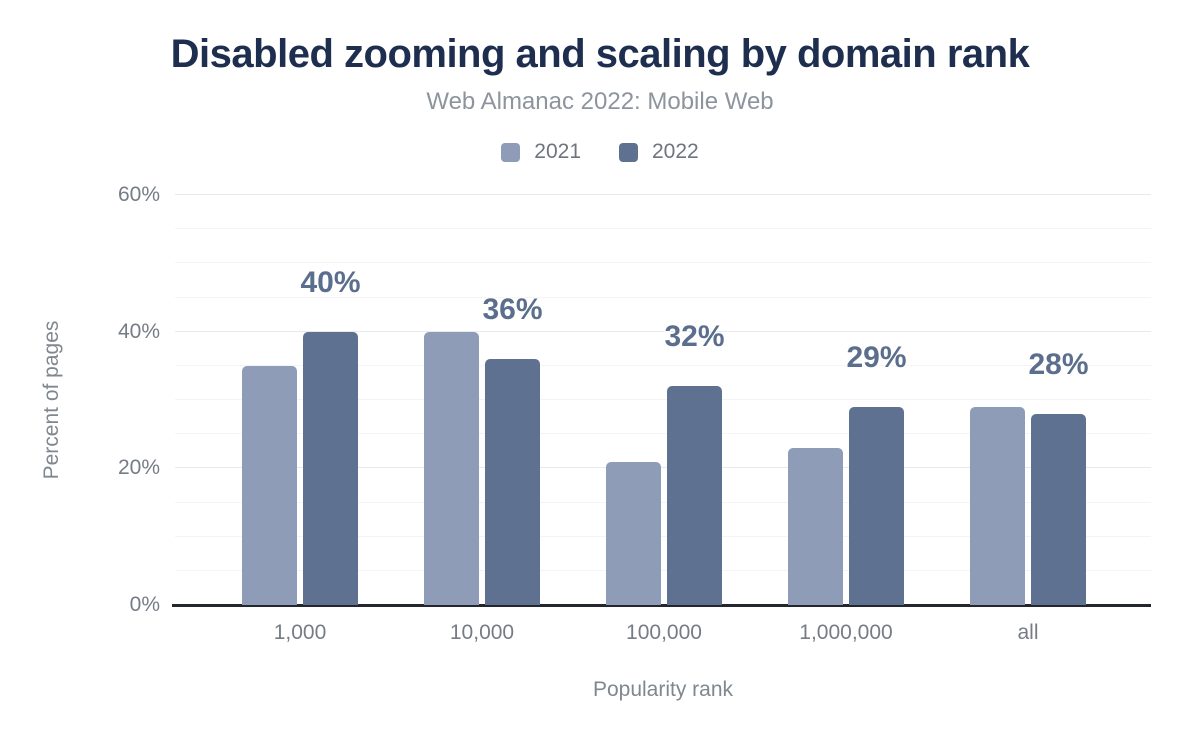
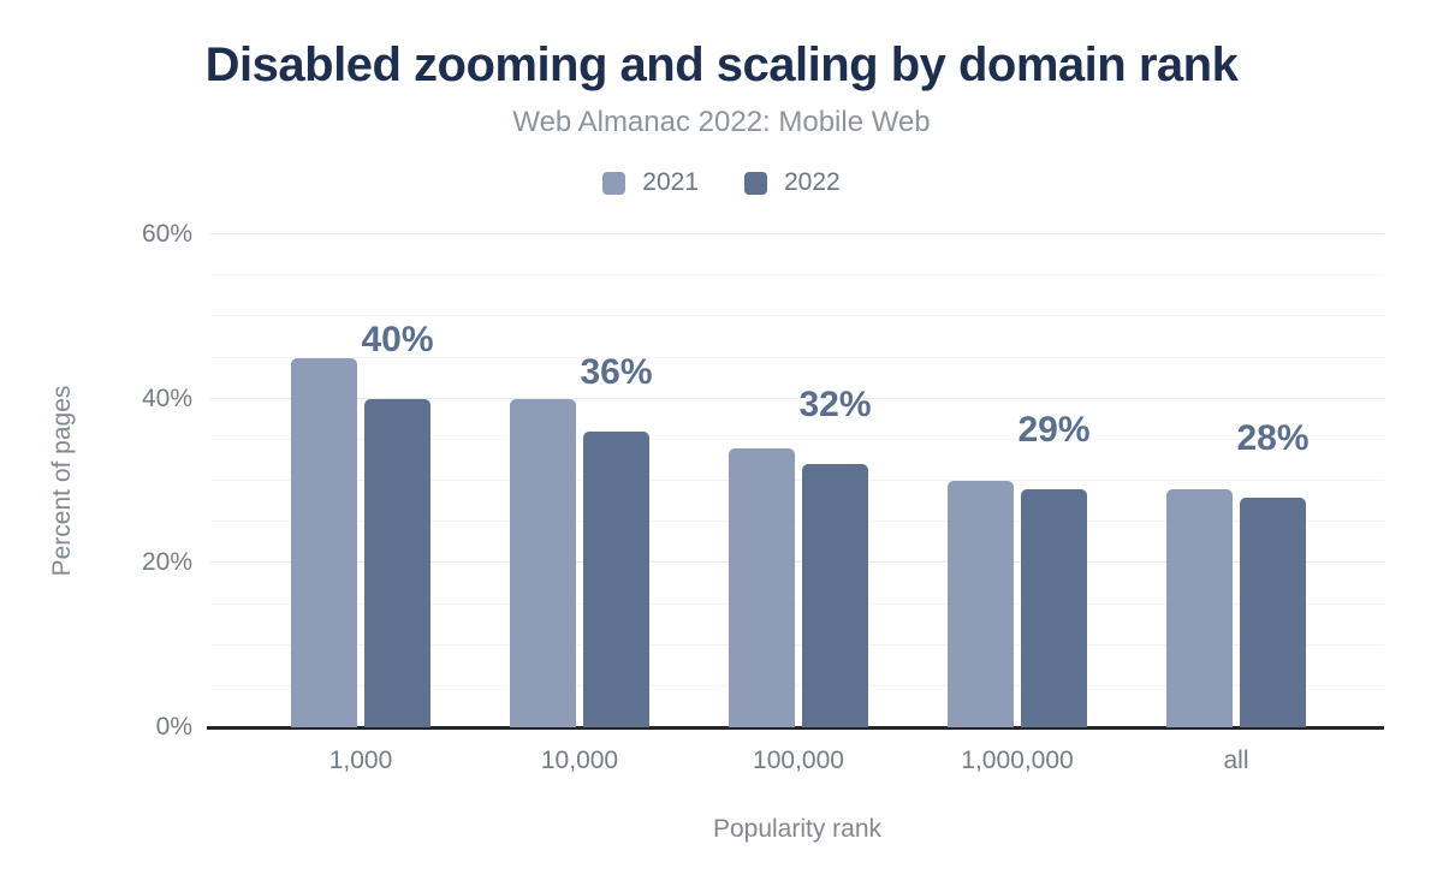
2021/1,000: 35% -> 45%
2021/100,000: 21% -> 34%
2021/1,000,000: 23% -> 30%
